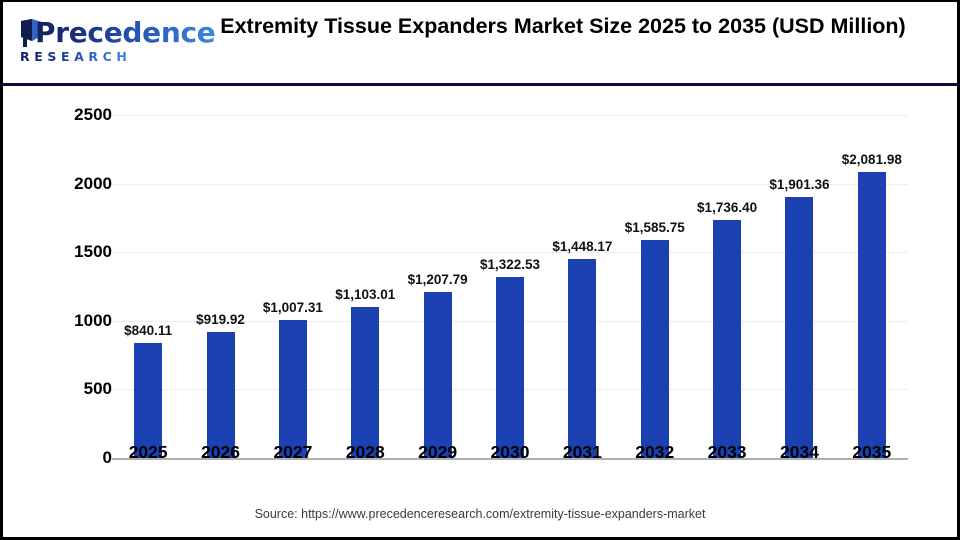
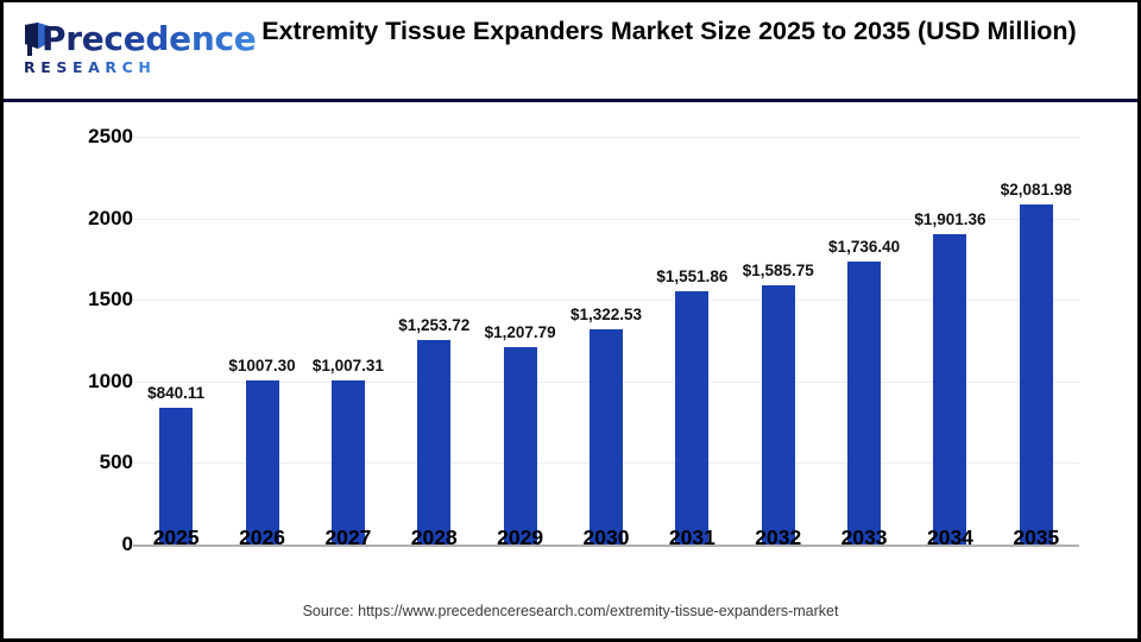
2026: $919.92 -> $1007.30
2028: $1,103.01 -> $1,253.72
2031: $1,448.17 -> $1,551.86
